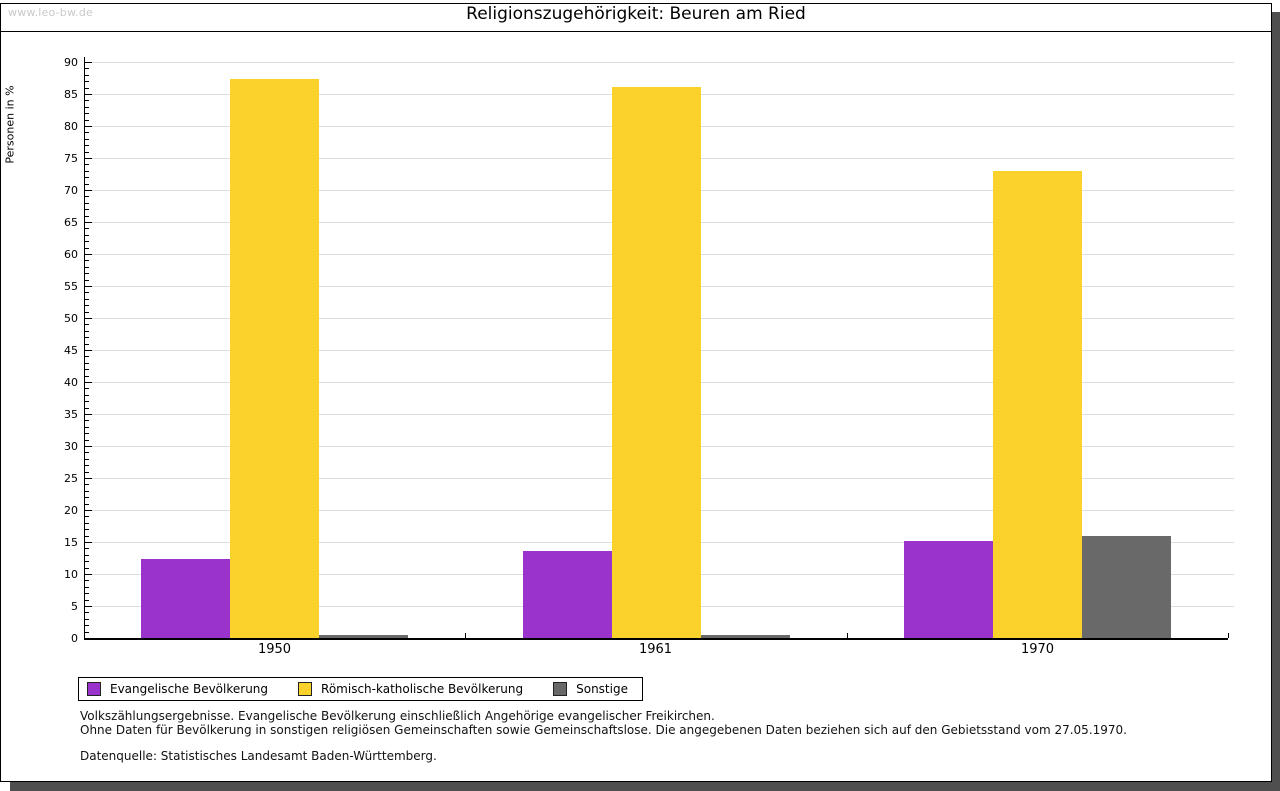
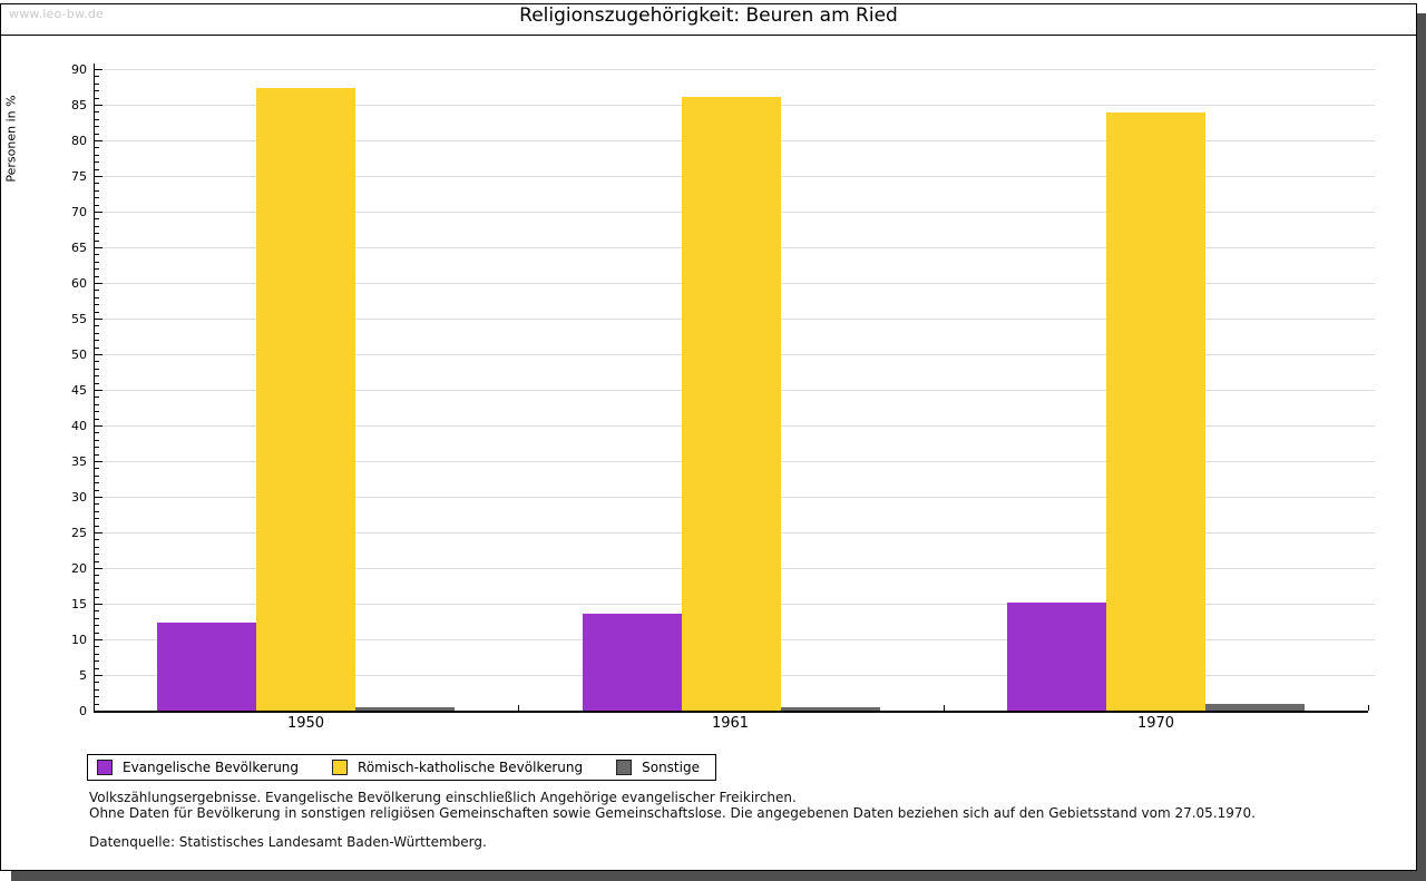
Römisch-katholische Bevölkerung/1970: 73 -> 84
Sonstige/1970: 16 -> 1
